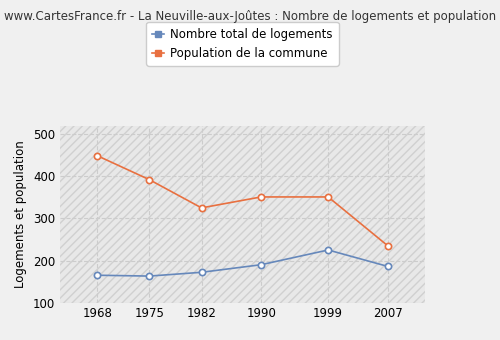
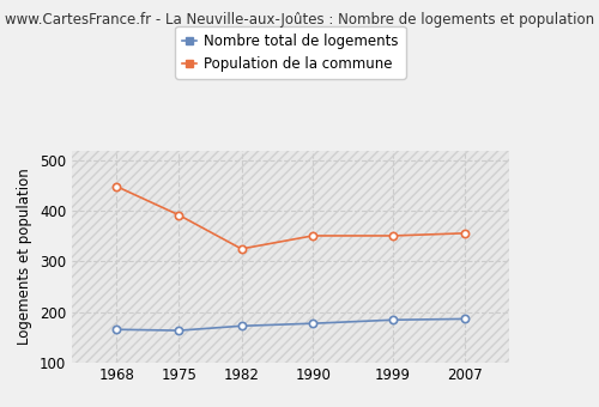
Nombre total de logements/1990: 190 -> 177
Nombre total de logements/1999: 225 -> 184
Population de la commune/2007: 235 -> 356
